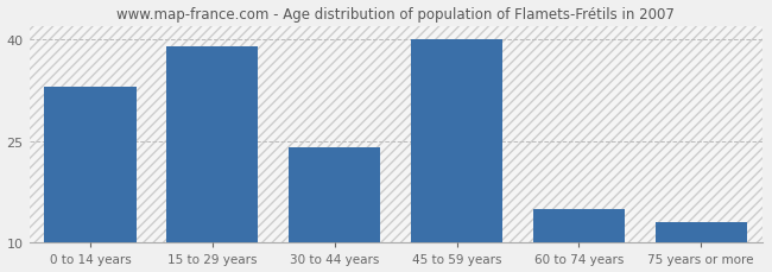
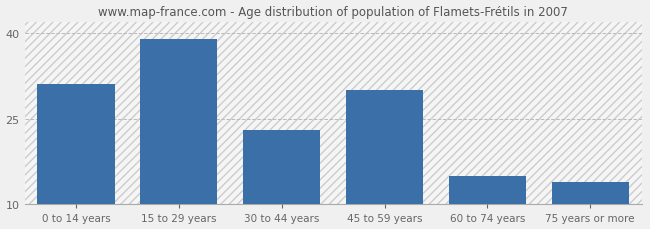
0 to 14 years: 33 -> 31
30 to 44 years: 24 -> 23
45 to 59 years: 40 -> 30
75 years or more: 13 -> 14
